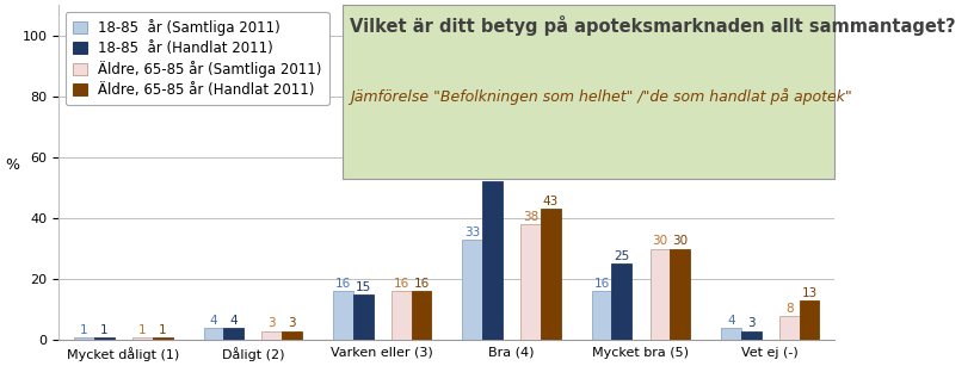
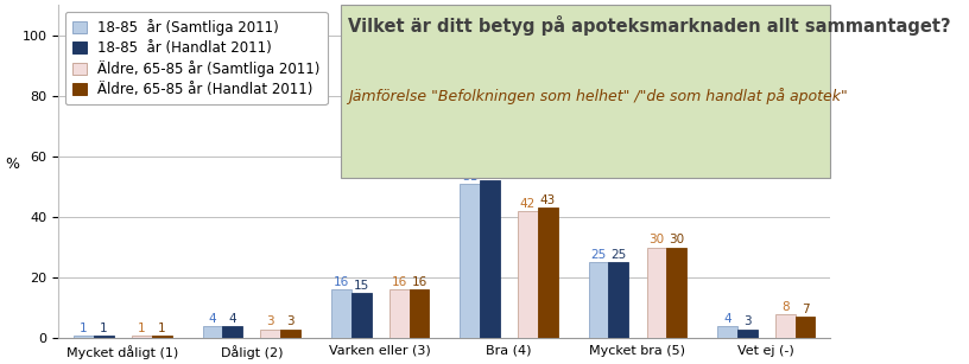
18-85 år (Samtliga 2011)/Bra (4): 33 -> 51
Äldre, 65-85 år (Samtliga 2011)/Bra (4): 38 -> 42
18-85 år (Samtliga 2011)/Mycket bra (5): 16 -> 25
Äldre, 65-85 år (Handlat 2011)/Vet ej (-): 13 -> 7
